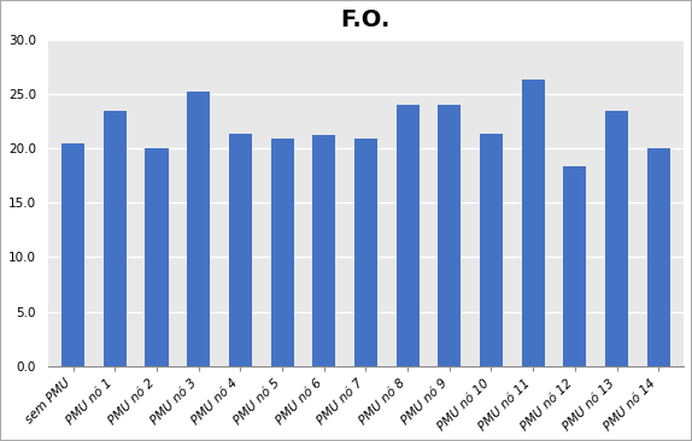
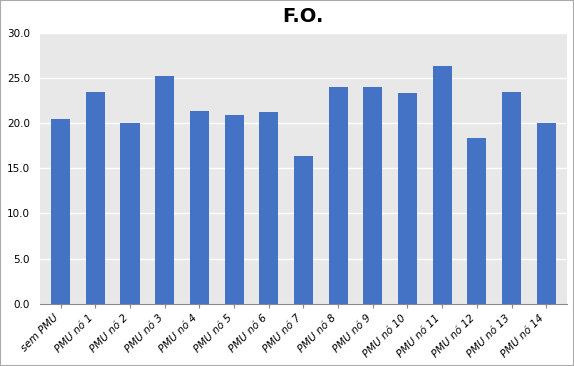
PMU nó 7: 20.9 -> 16.4
PMU nó 10: 21.4 -> 23.4
